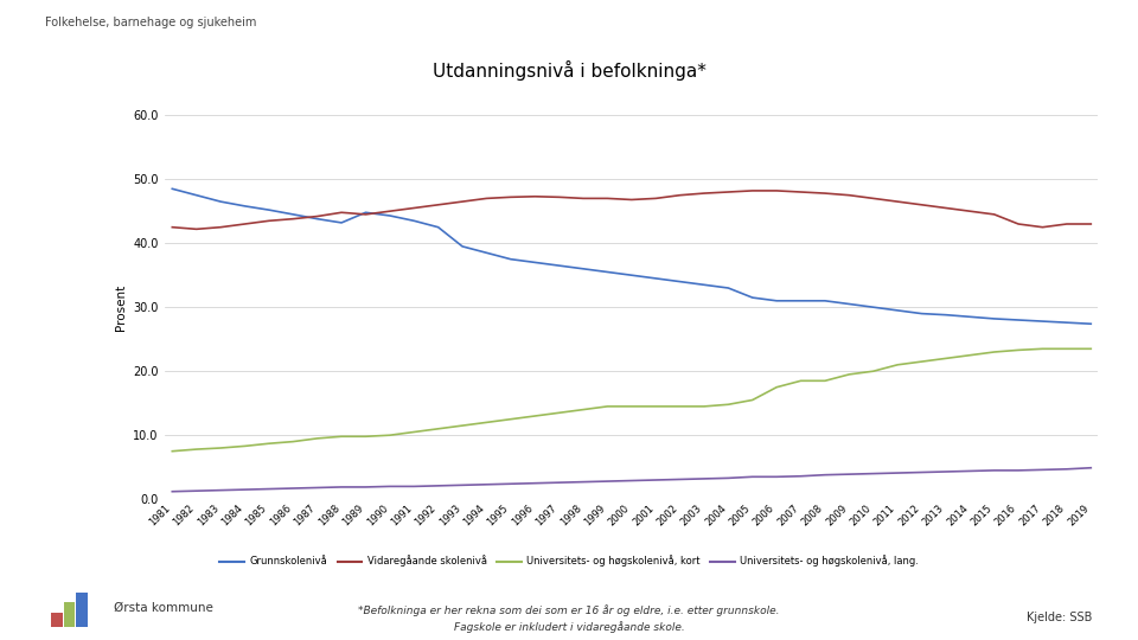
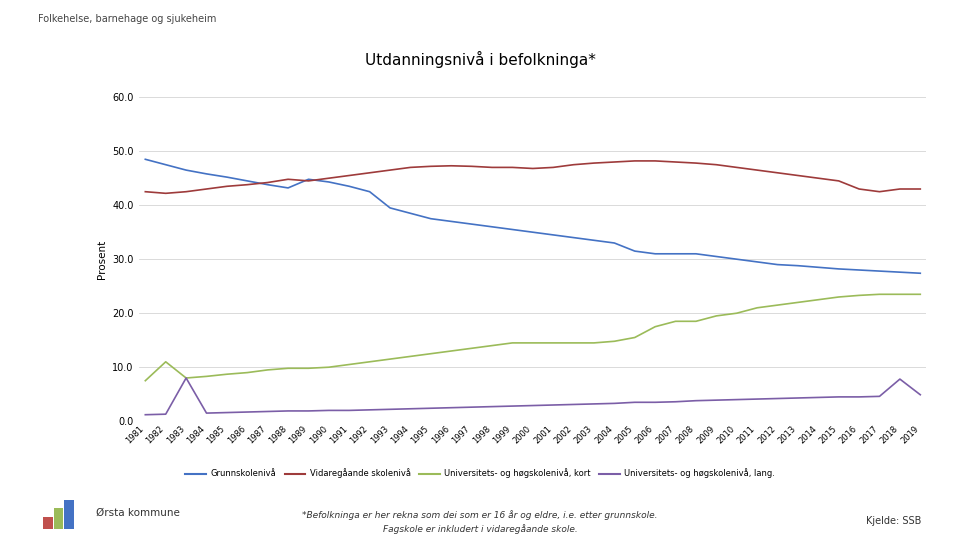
Universitets- og høgskolenivå, kort/1982: 7.8 -> 11.0
Universitets- og høgskolenivå, lang./1983: 1.4 -> 8.0
Universitets- og høgskolenivå, lang./2018: 4.7 -> 7.8
